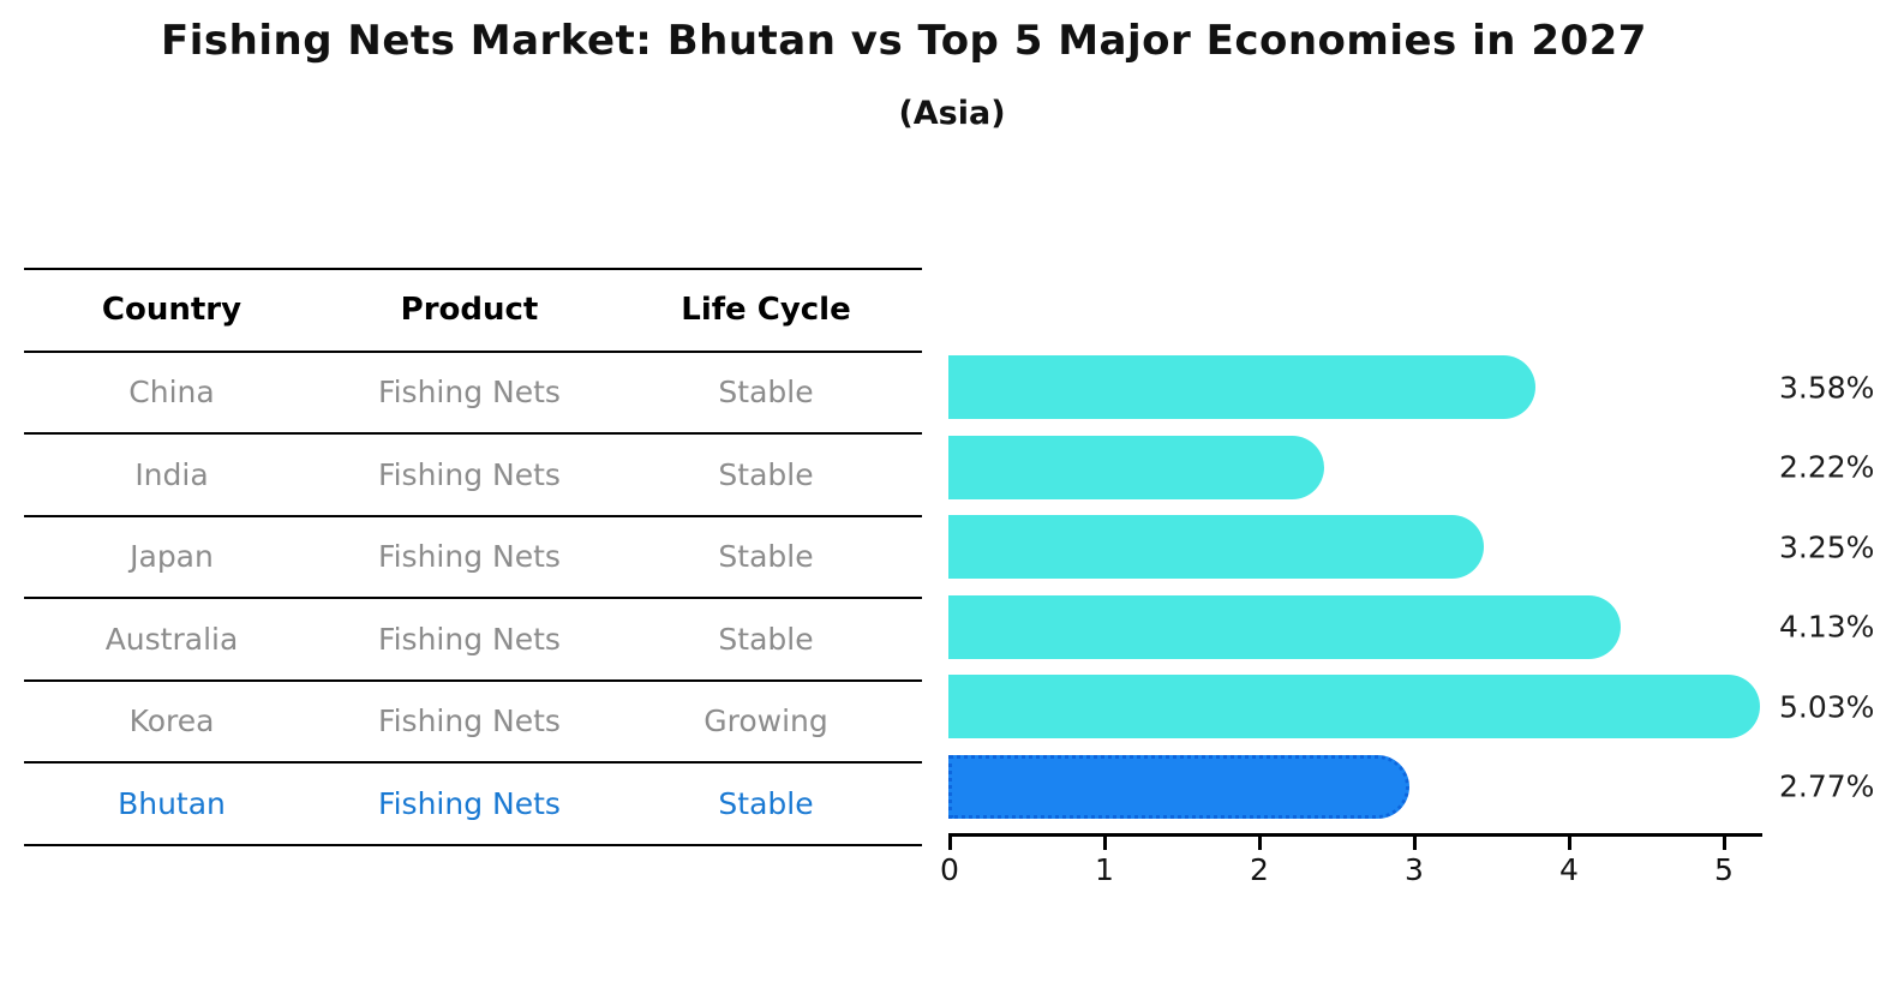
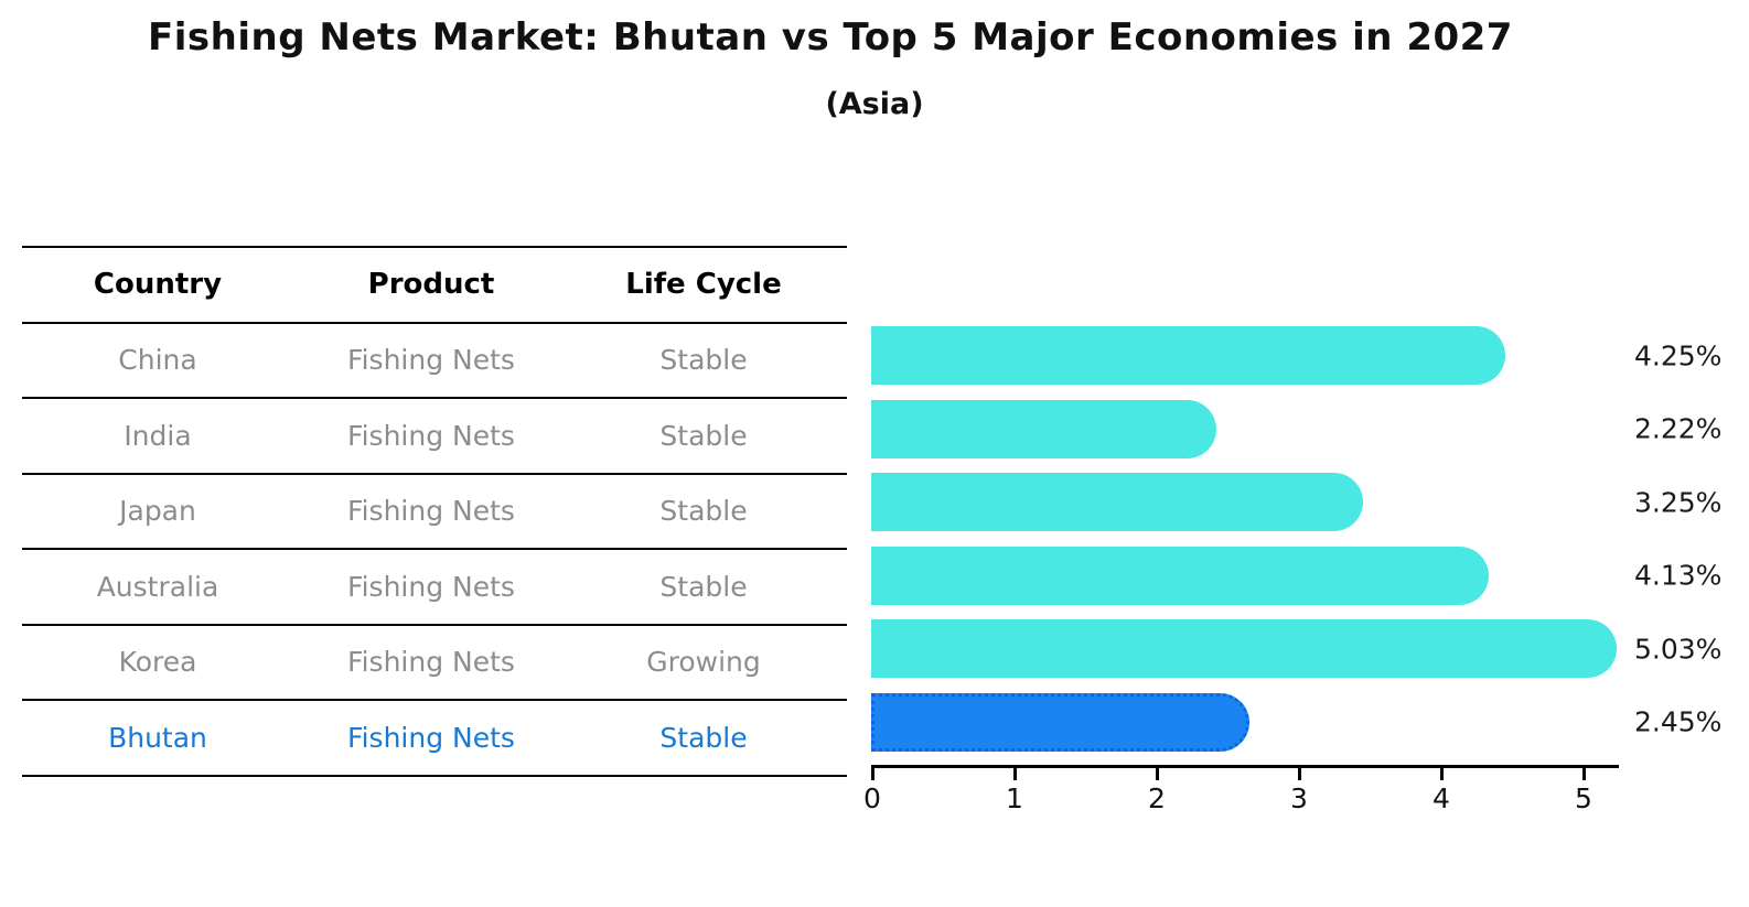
China: 3.58% -> 4.25%
Bhutan: 2.77% -> 2.45%
